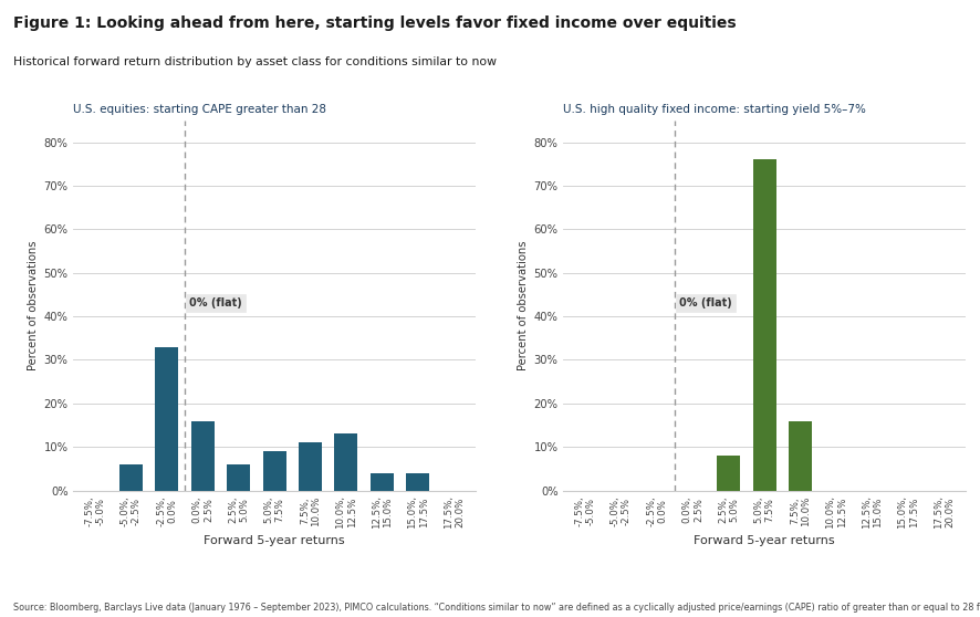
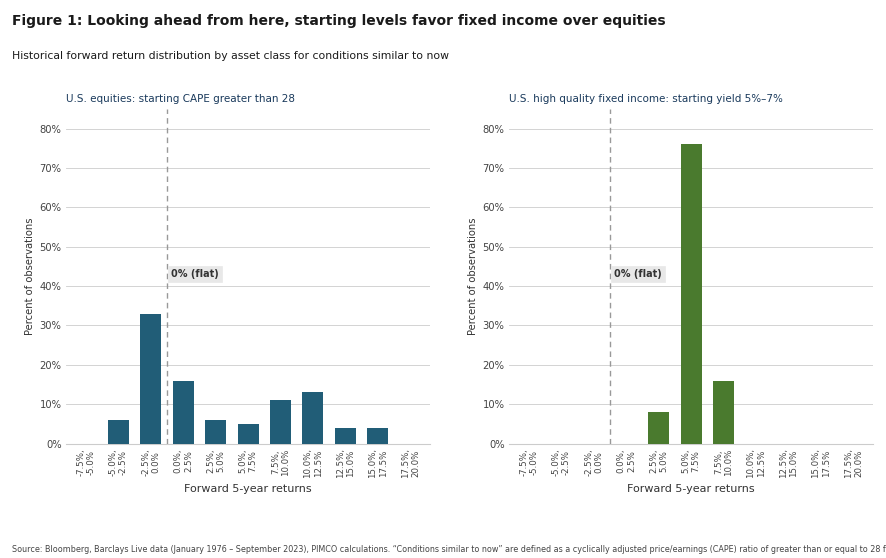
U.S. equities: starting CAPE greater than 28/5.0%, 7.5%: 9% -> 5%
